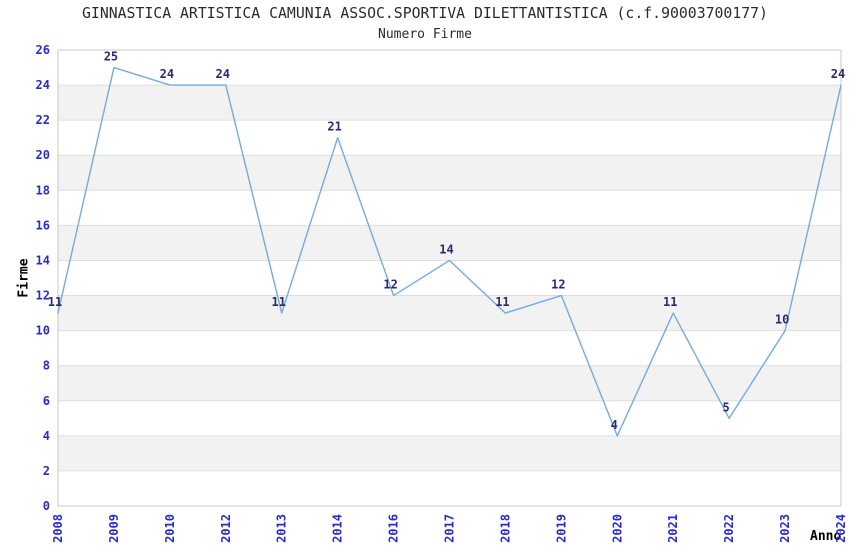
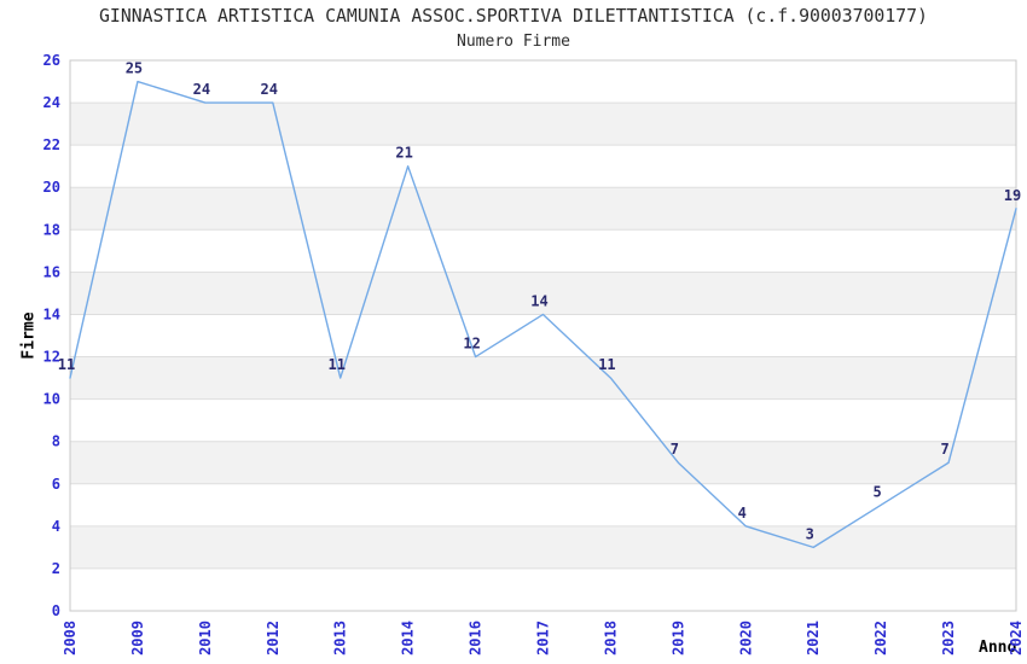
2019: 12 -> 7
2021: 11 -> 3
2023: 10 -> 7
2024: 24 -> 19
